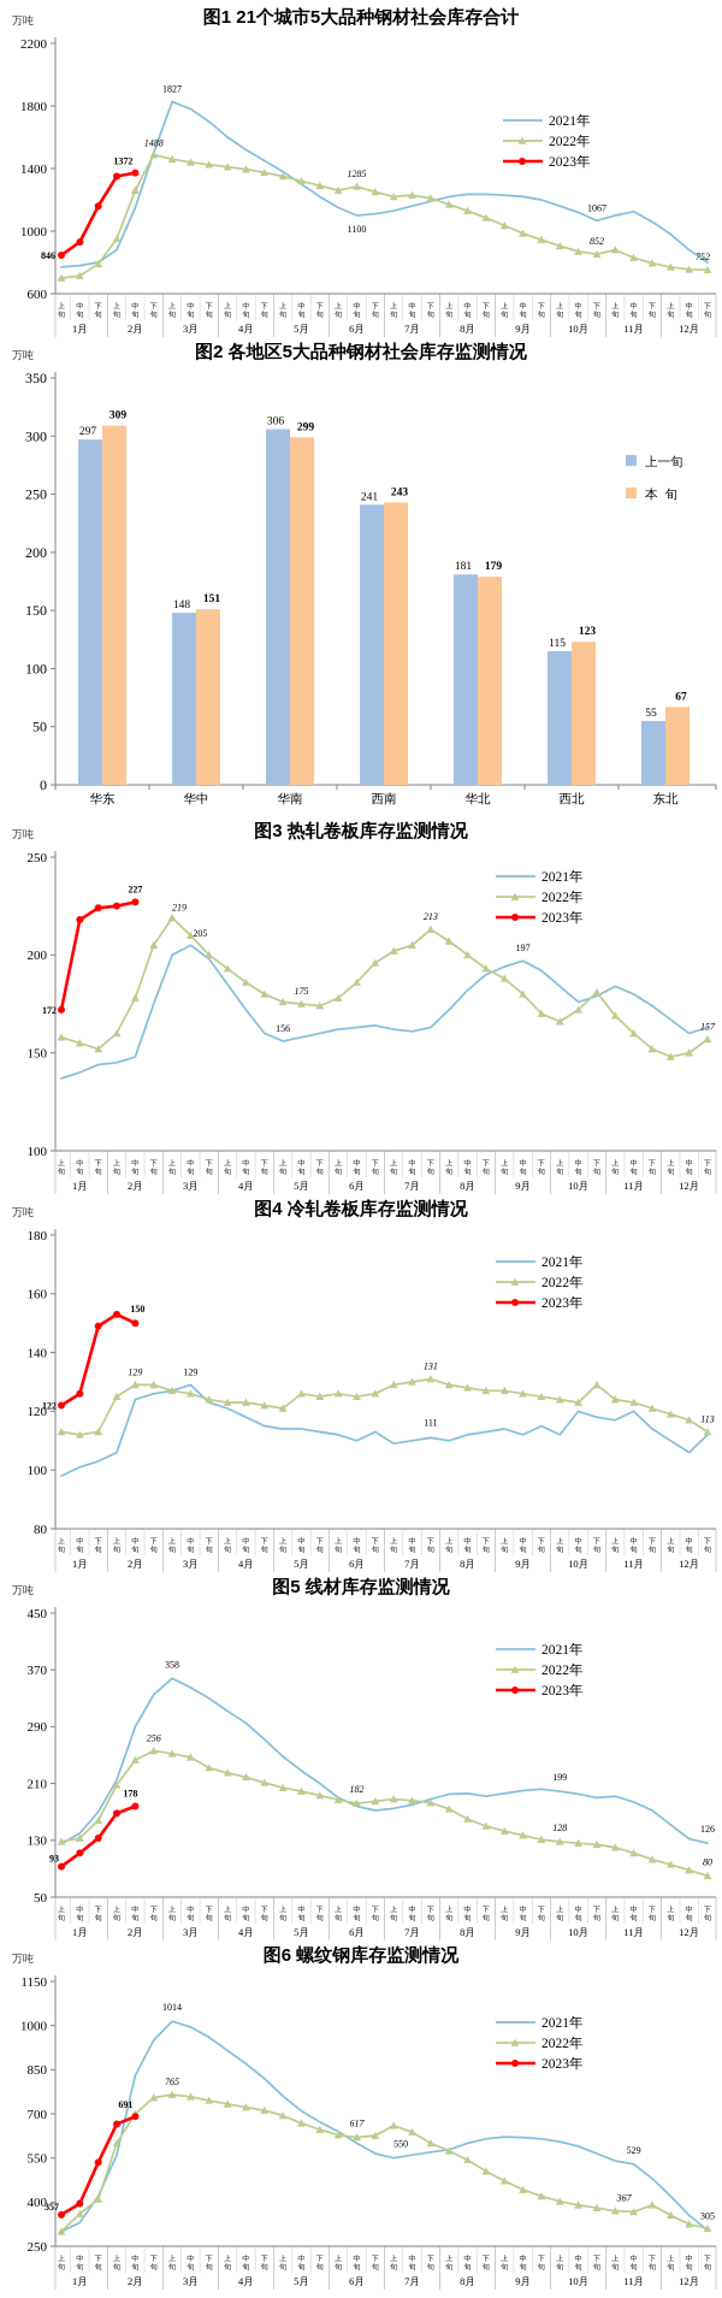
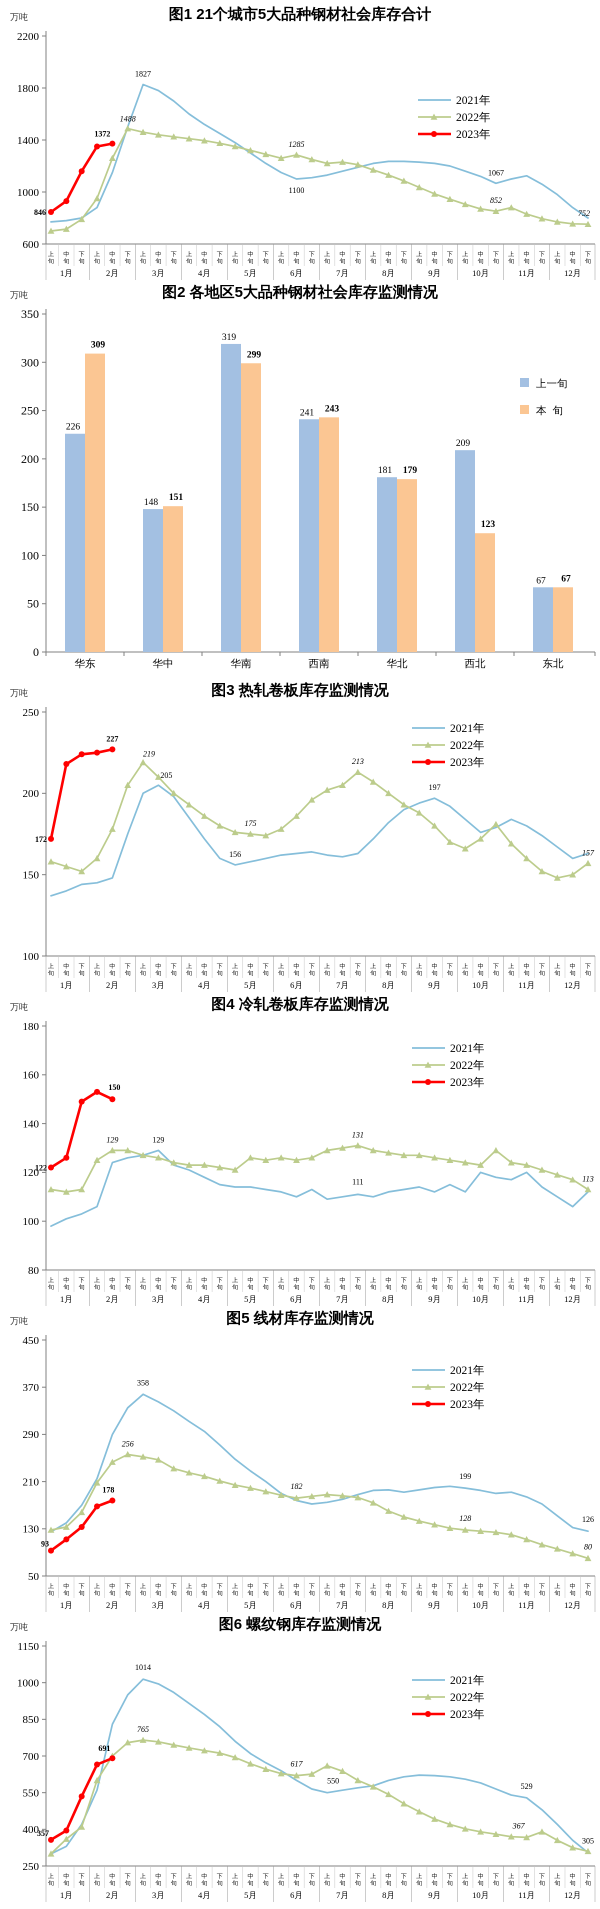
图2 各地区5大品种钢材社会库存监测情况/上一旬/华东: 297 -> 226
图2 各地区5大品种钢材社会库存监测情况/上一旬/华南: 306 -> 319
图2 各地区5大品种钢材社会库存监测情况/上一旬/西北: 115 -> 209
图2 各地区5大品种钢材社会库存监测情况/上一旬/东北: 55 -> 67
